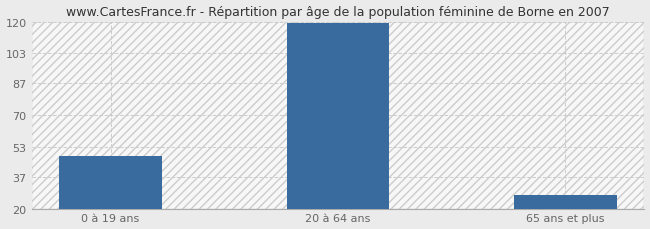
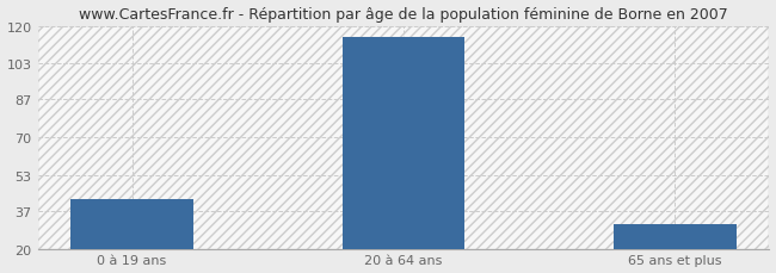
0 à 19 ans: 48 -> 42
20 à 64 ans: 119 -> 115
65 ans et plus: 27 -> 31
